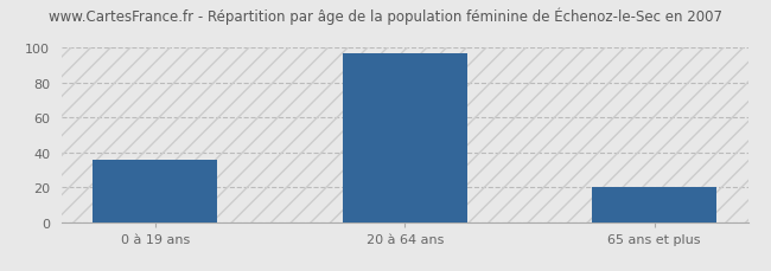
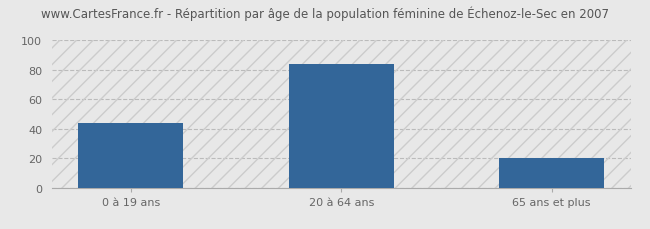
0 à 19 ans: 36 -> 44
20 à 64 ans: 97 -> 84
